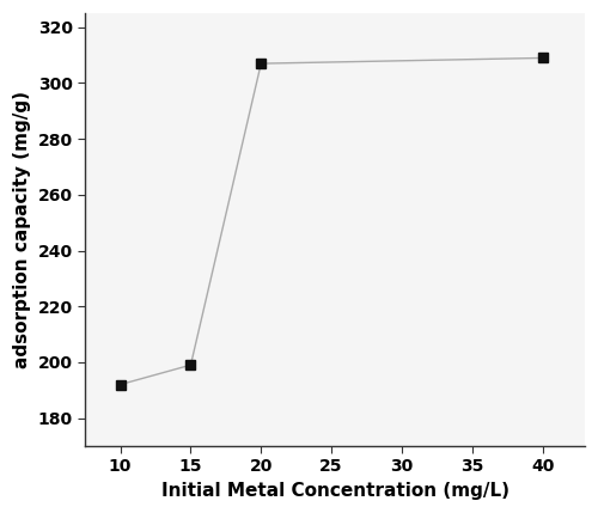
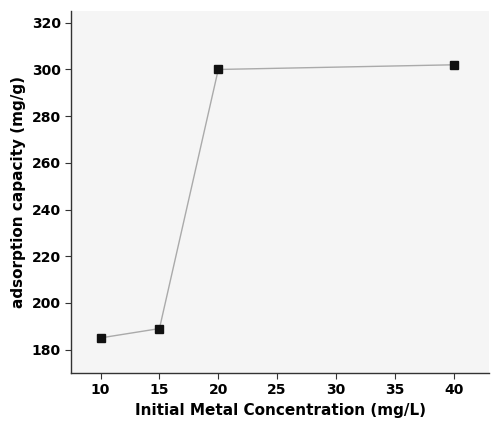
10: 192 -> 185
15: 199 -> 189
20: 307 -> 300
40: 309 -> 302
